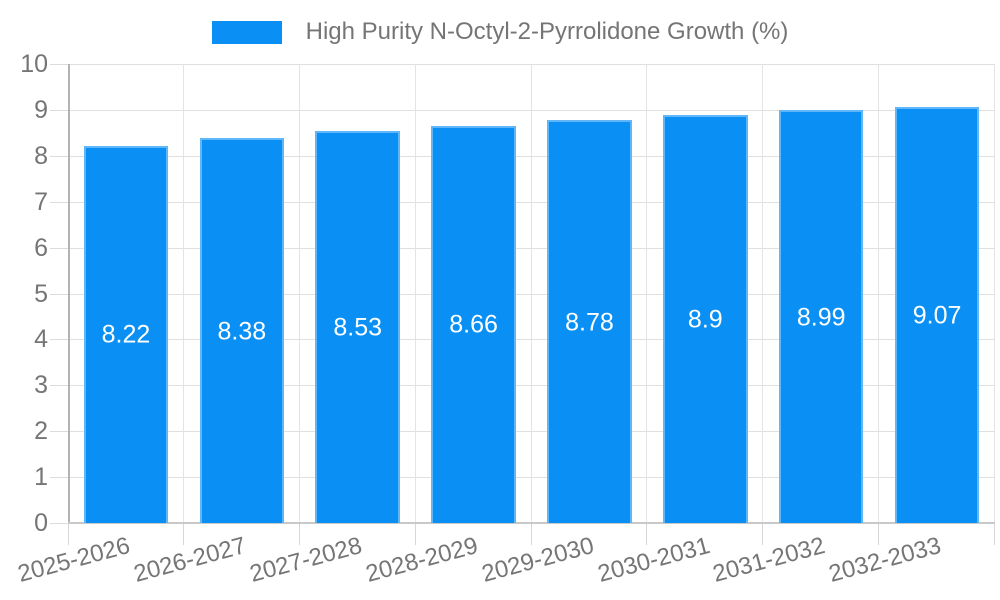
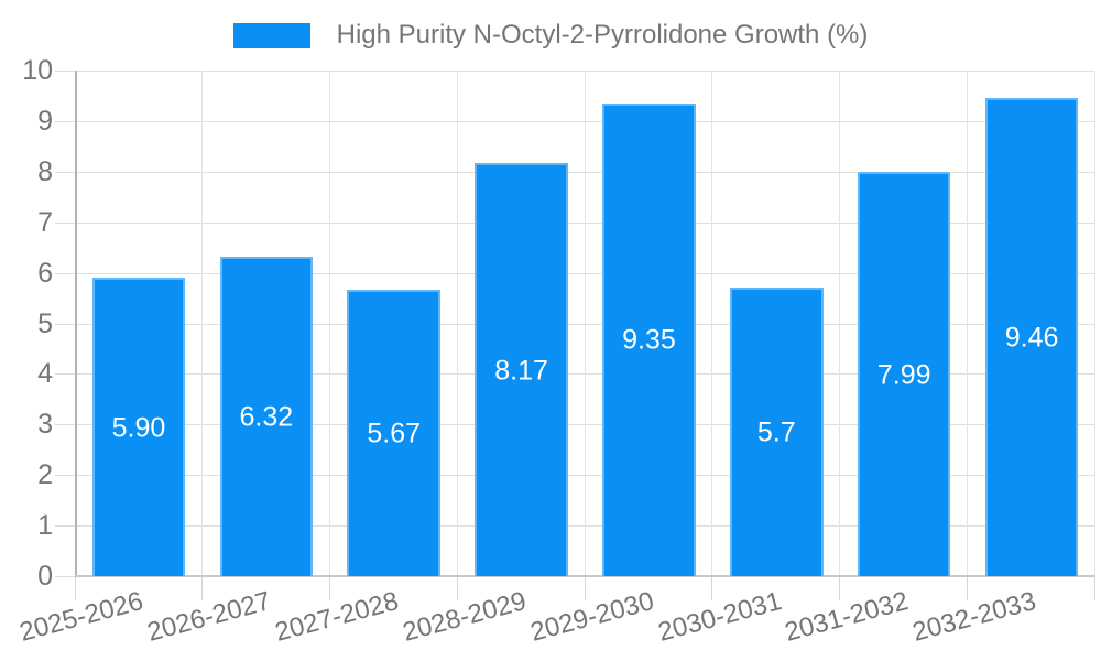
2025-2026: 8.22 -> 5.90
2026-2027: 8.38 -> 6.32
2027-2028: 8.53 -> 5.67
2028-2029: 8.66 -> 8.17
2029-2030: 8.78 -> 9.35
2030-2031: 8.9 -> 5.7
2031-2032: 8.99 -> 7.99
2032-2033: 9.07 -> 9.46
